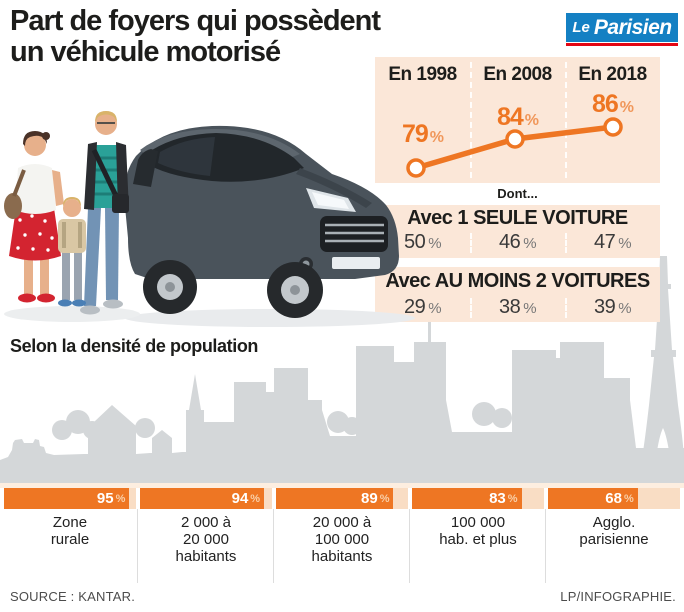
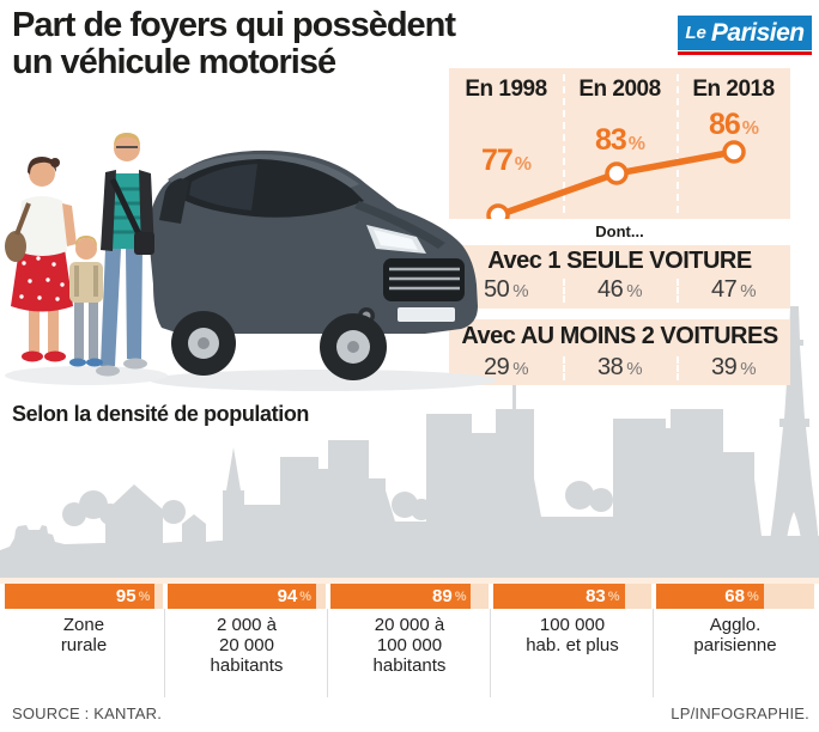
Part de foyers qui possèdent un véhicule motorisé/En 1998: 79 -> 77
Part de foyers qui possèdent un véhicule motorisé/En 2008: 84 -> 83
